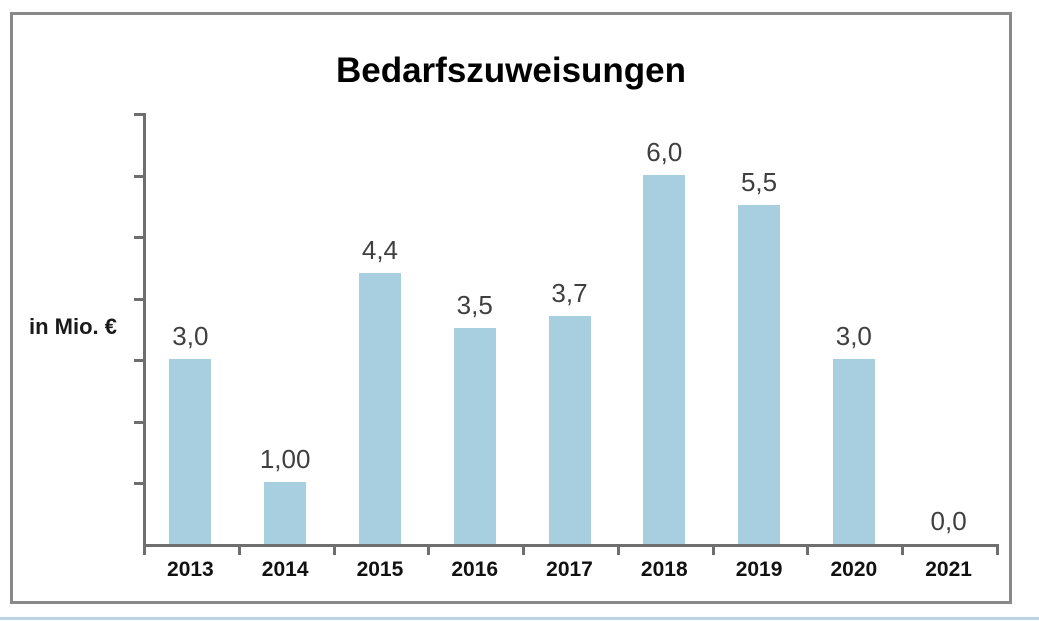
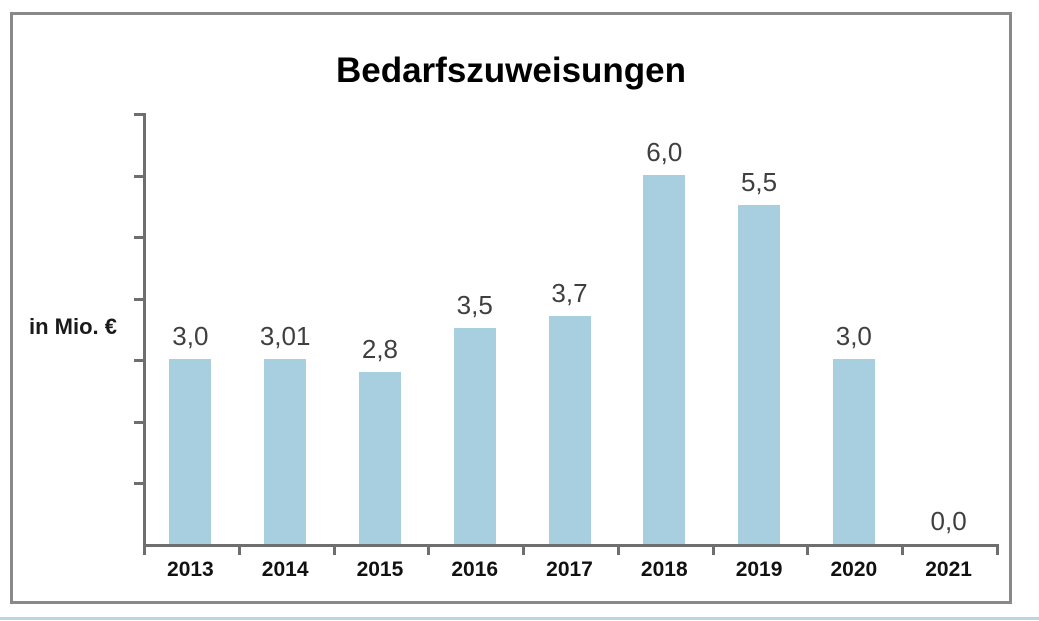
2014: 1,00 -> 3,01
2015: 4,4 -> 2,8
